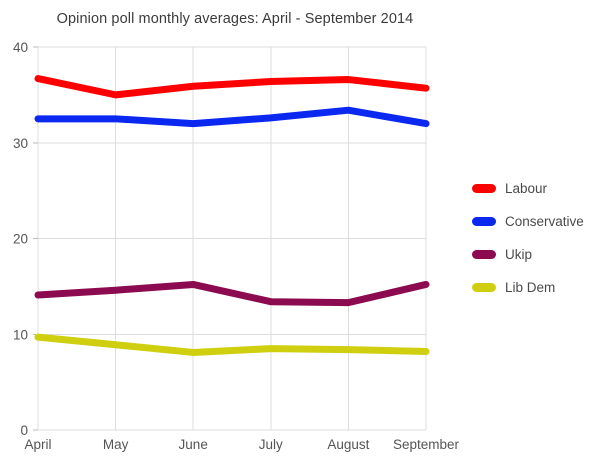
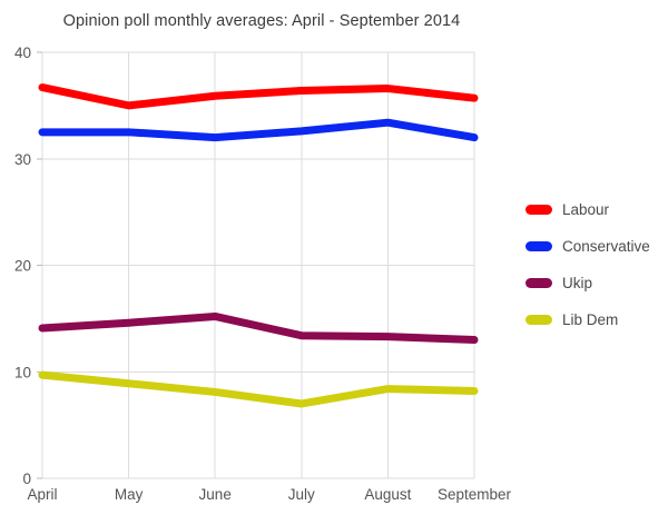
Lib Dem/July: 8 -> 7
Ukip/September: 15 -> 13
